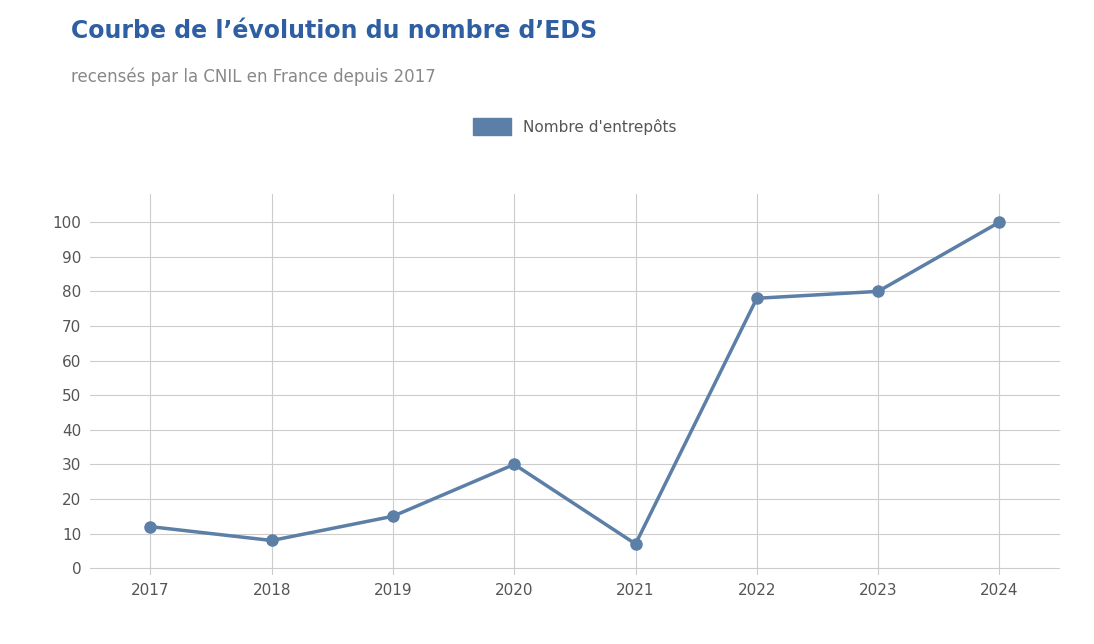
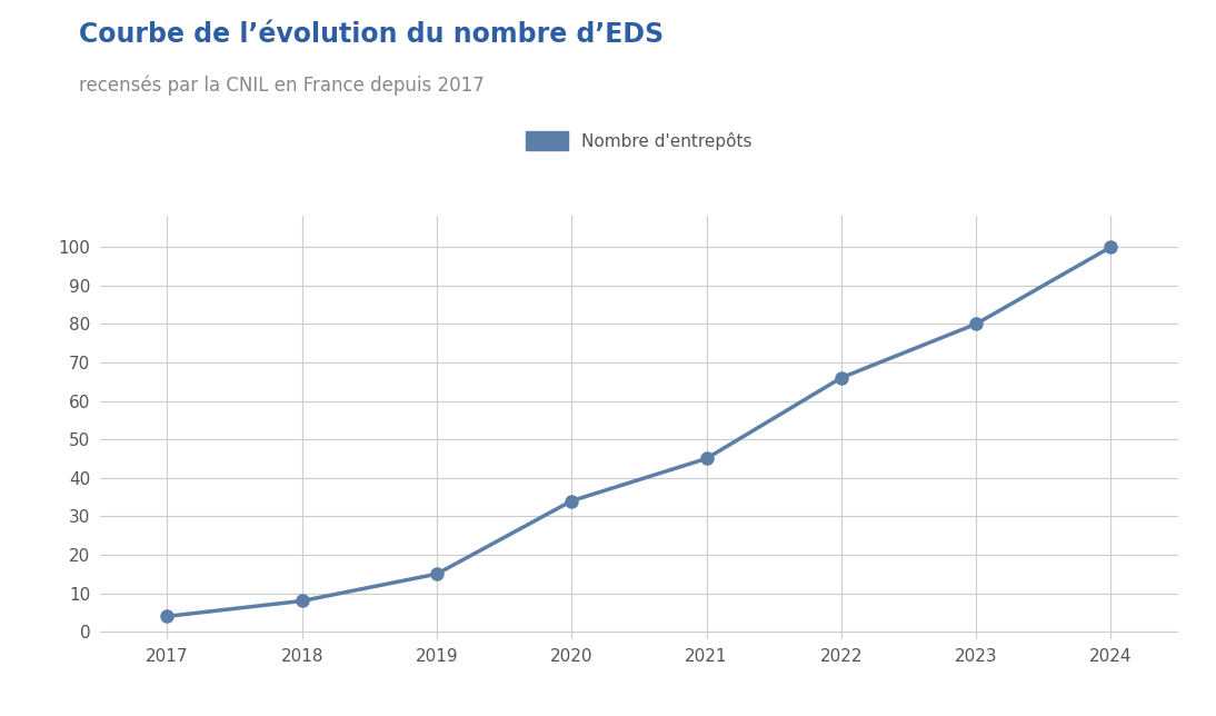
2017: 12 -> 4
2020: 30 -> 34
2021: 7 -> 45
2022: 78 -> 66
